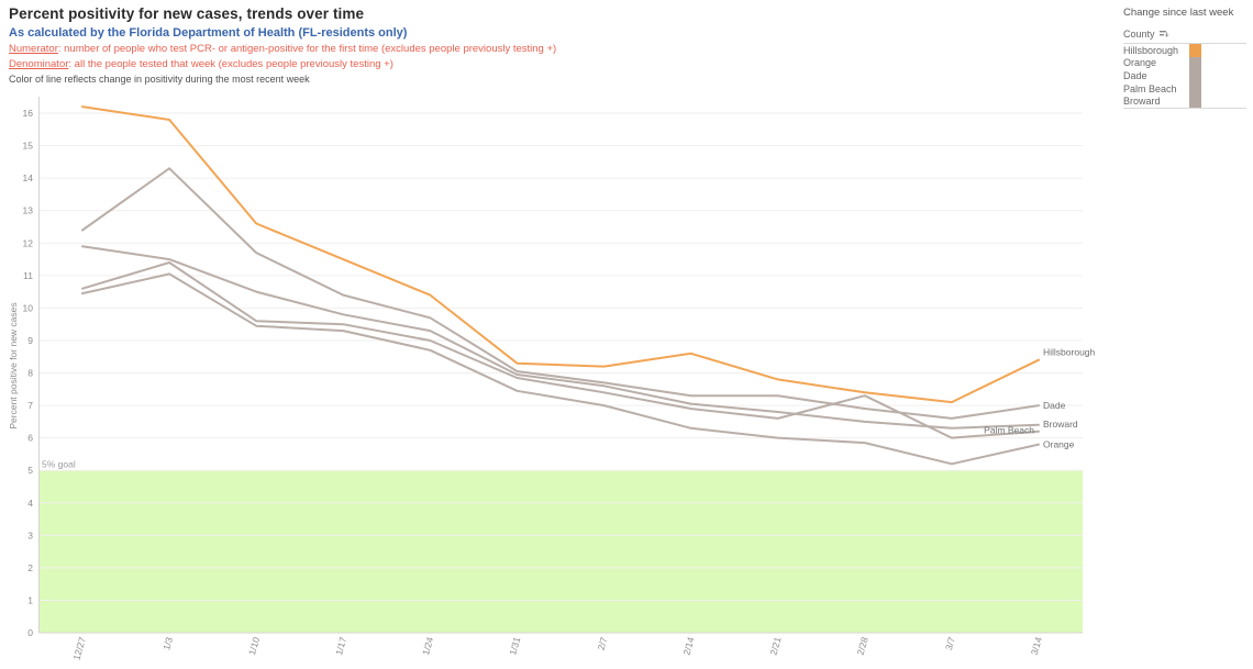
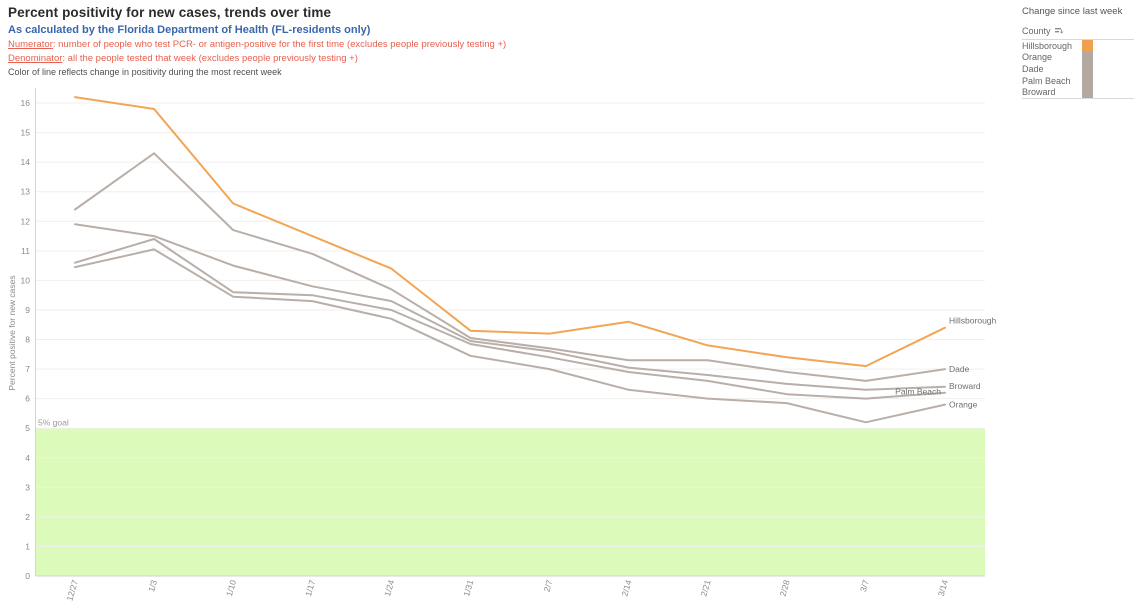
Dade/1/17: 10.4 -> 10.9
Palm Beach/2/28: 7.3 -> 6.2
